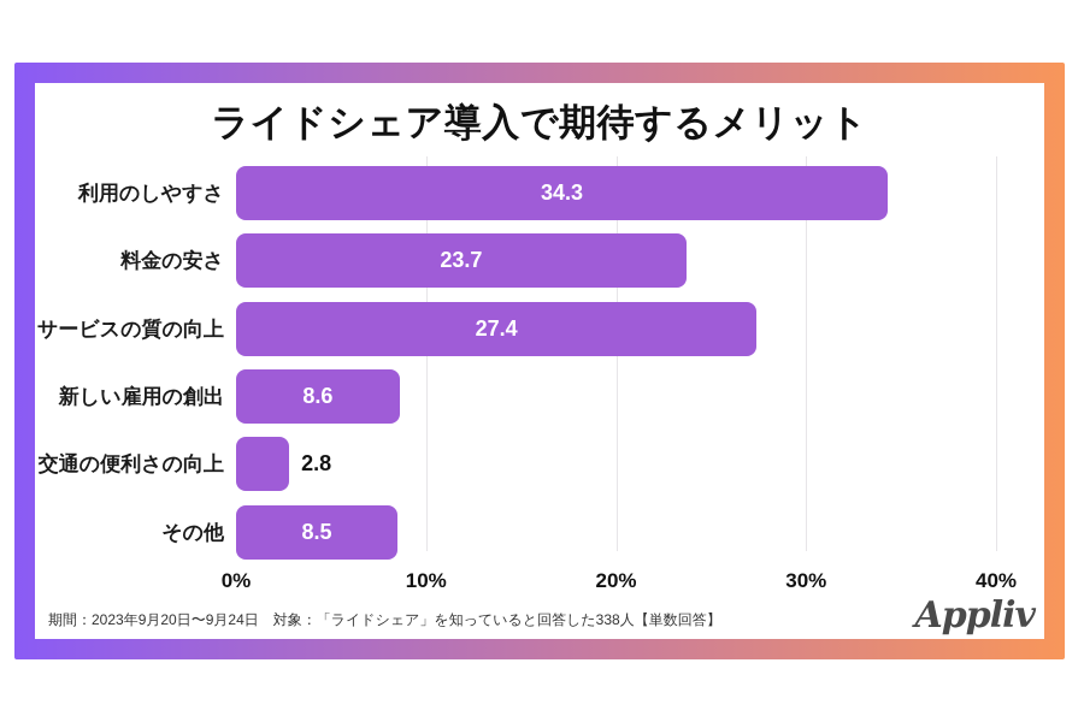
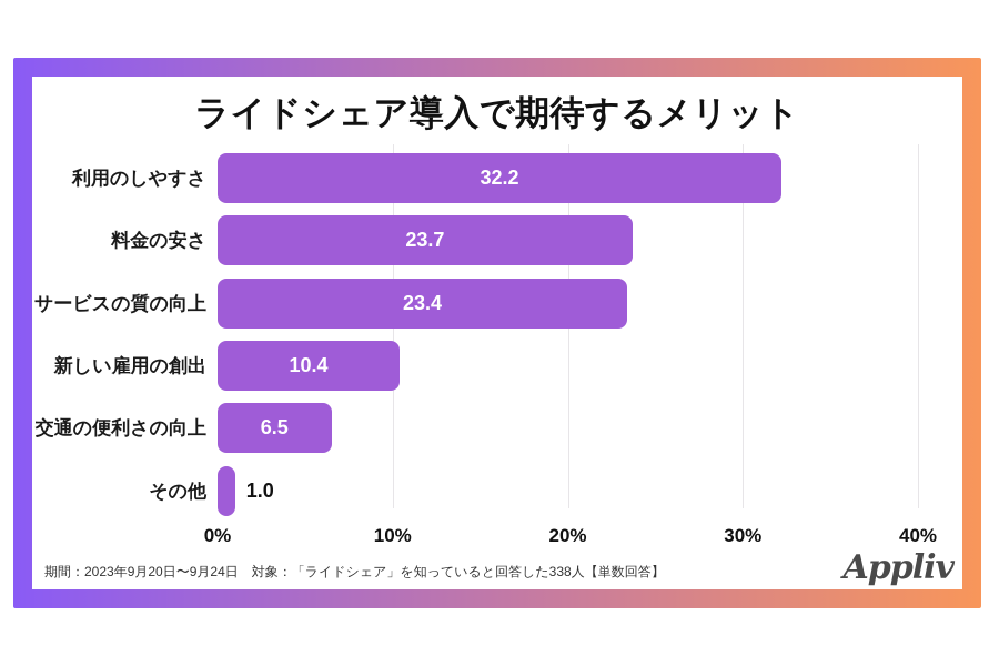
利用のしやすさ: 34.3 -> 32.2
サービスの質の向上: 27.4 -> 23.4
新しい雇用の創出: 8.6 -> 10.4
交通の便利さの向上: 2.8 -> 6.5
その他: 8.5 -> 1.0
